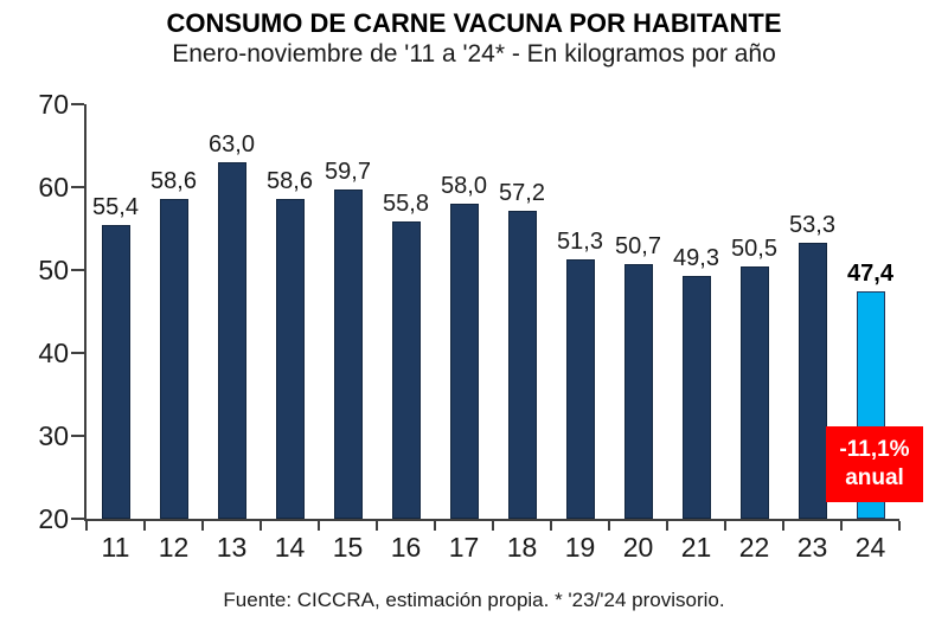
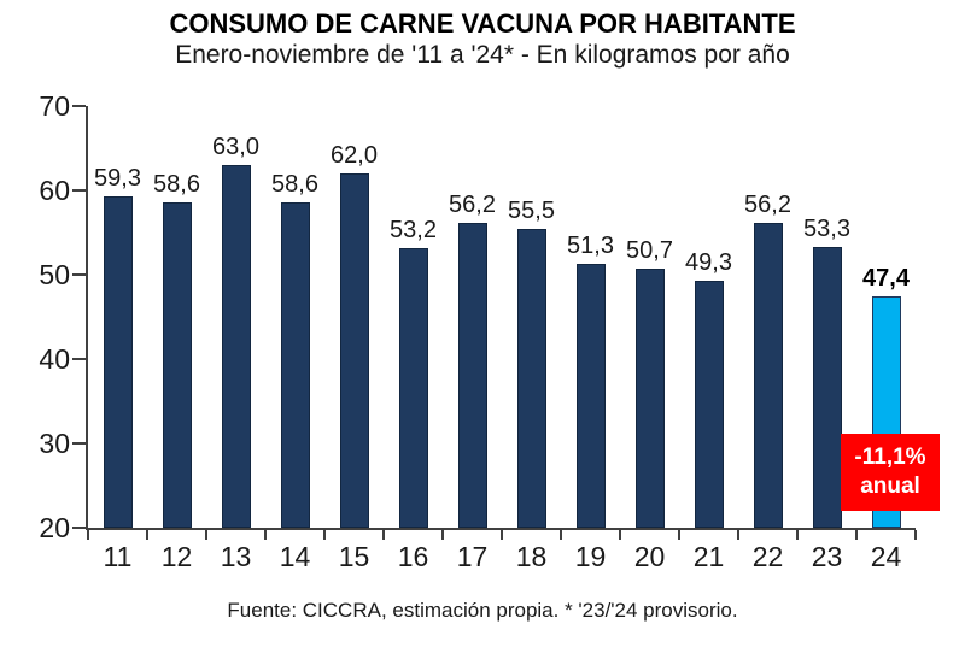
11: 55,4 -> 59,3
15: 59,7 -> 62,0
16: 55,8 -> 53,2
17: 58,0 -> 56,2
18: 57,2 -> 55,5
22: 50,5 -> 56,2
